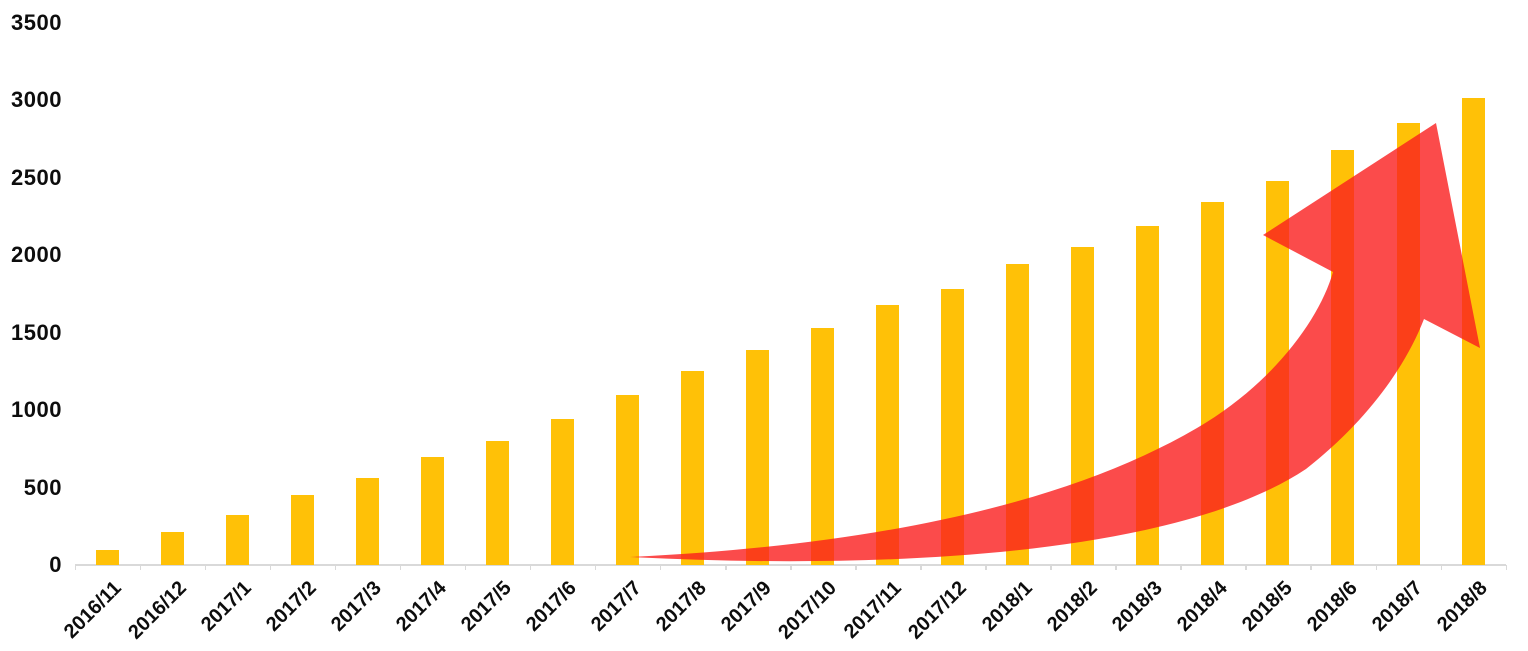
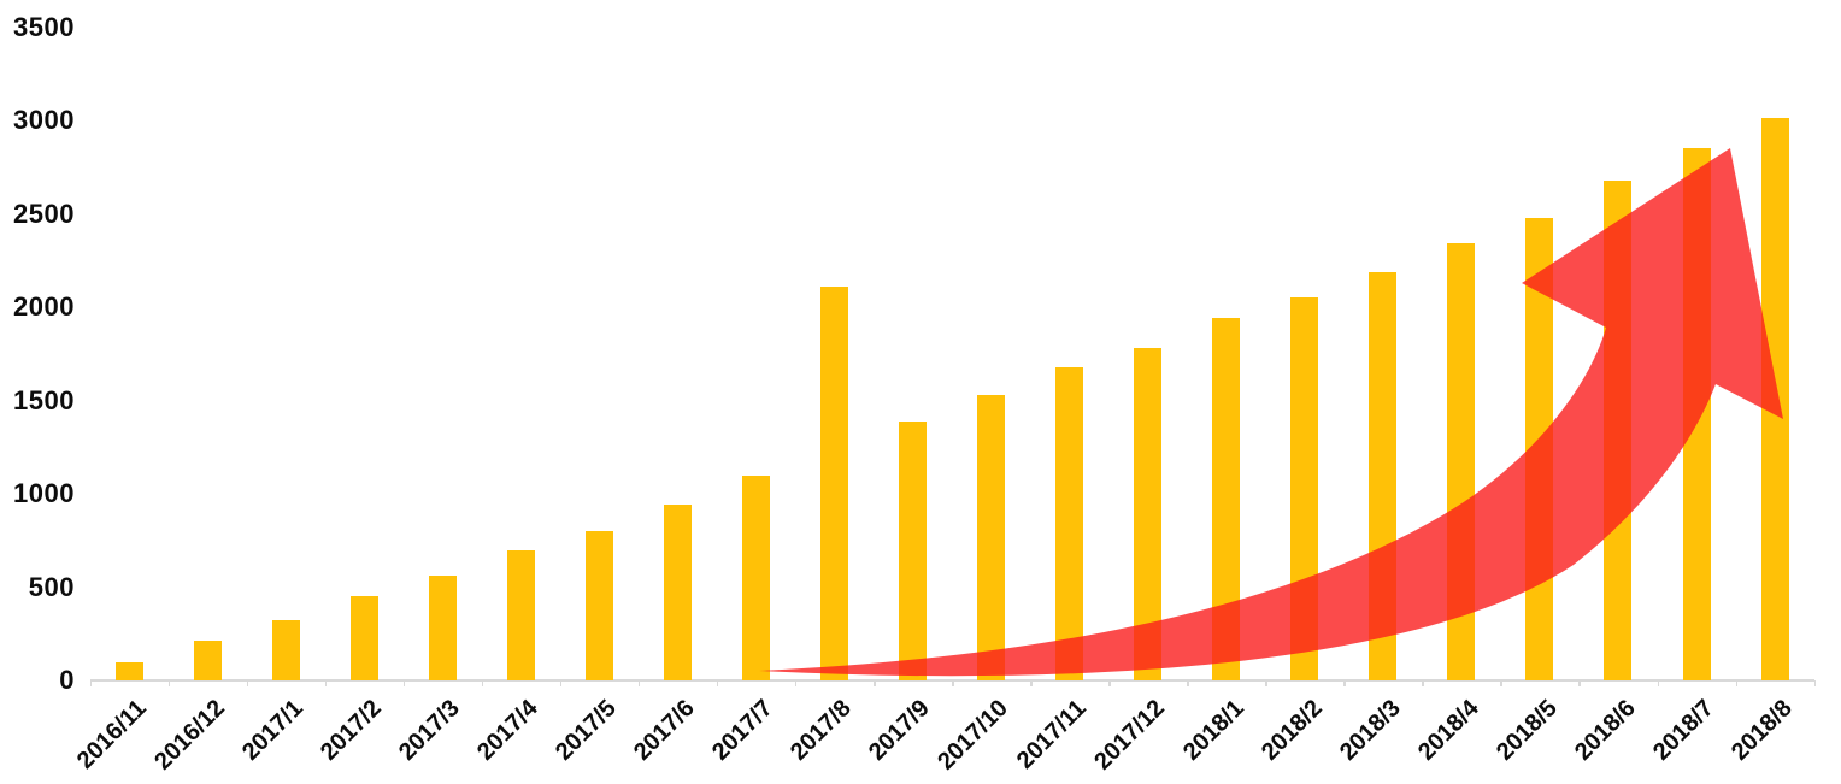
2017/8: 1250 -> 2110
